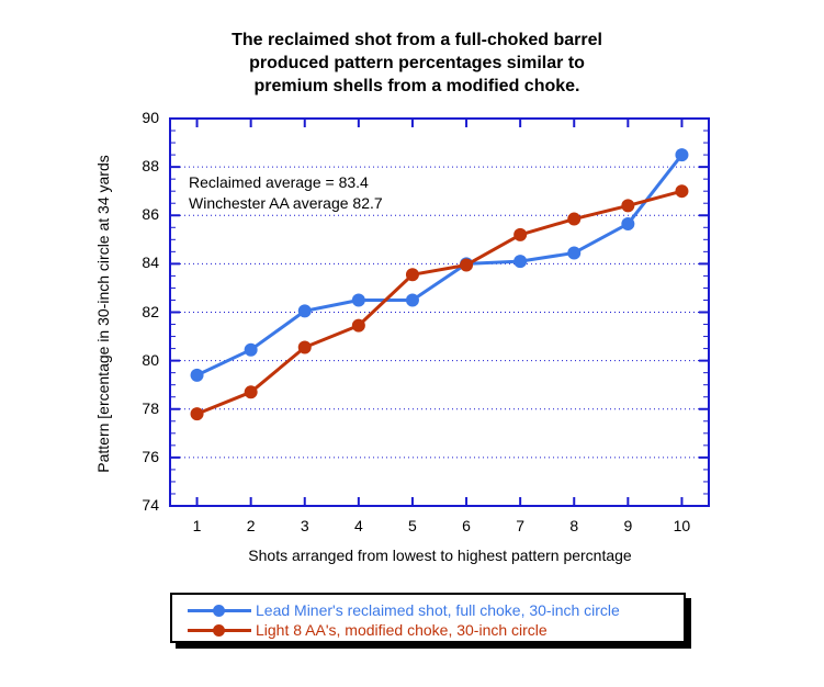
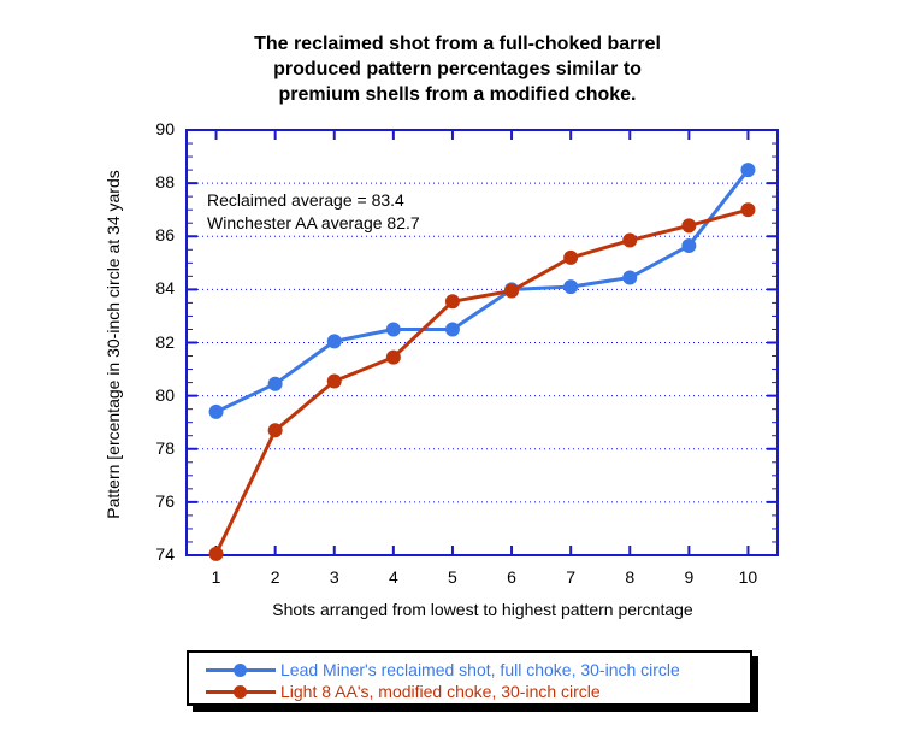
Light 8 AA's, modified choke, 30-inch circle/1: 77.8 -> 74.0
